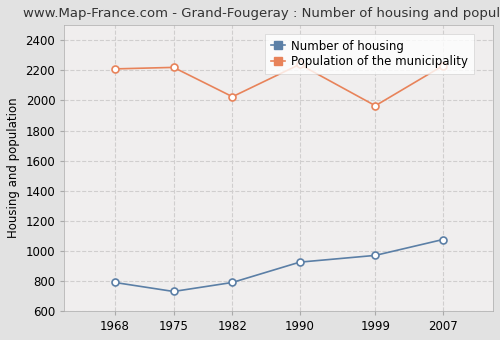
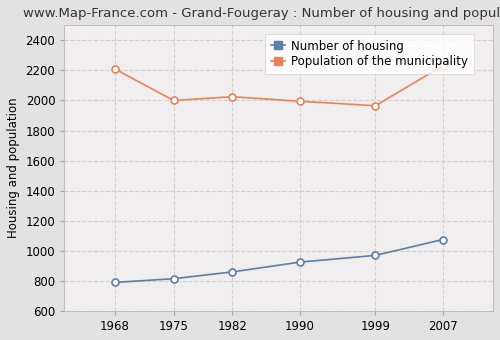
Number of housing/1975: 730 -> 820
Population of the municipality/1975: 2220 -> 2000
Number of housing/1982: 790 -> 860
Population of the municipality/1990: 2240 -> 2000
